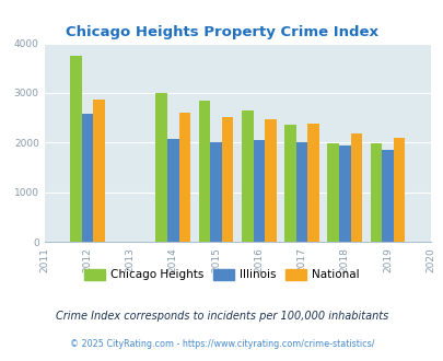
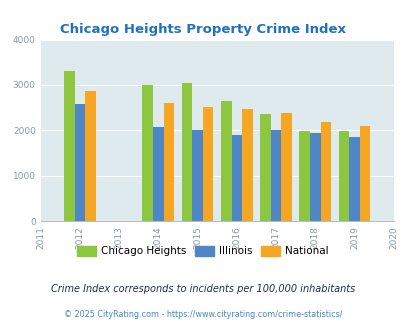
Chicago Heights/2012: 3750 -> 3300
Chicago Heights/2015: 2840 -> 3050
Illinois/2016: 2060 -> 1900
